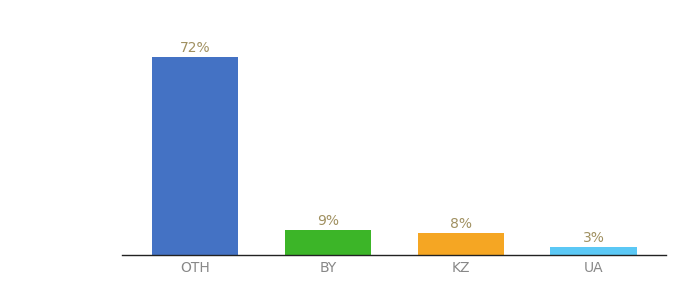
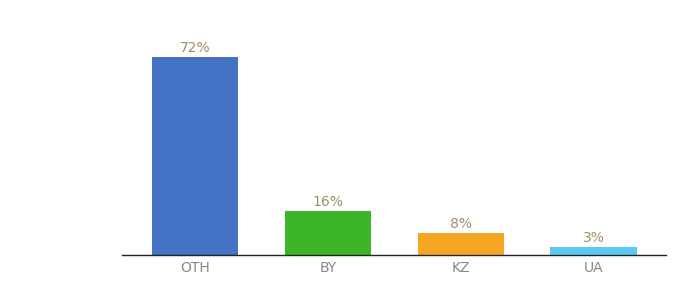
BY: 9% -> 16%
